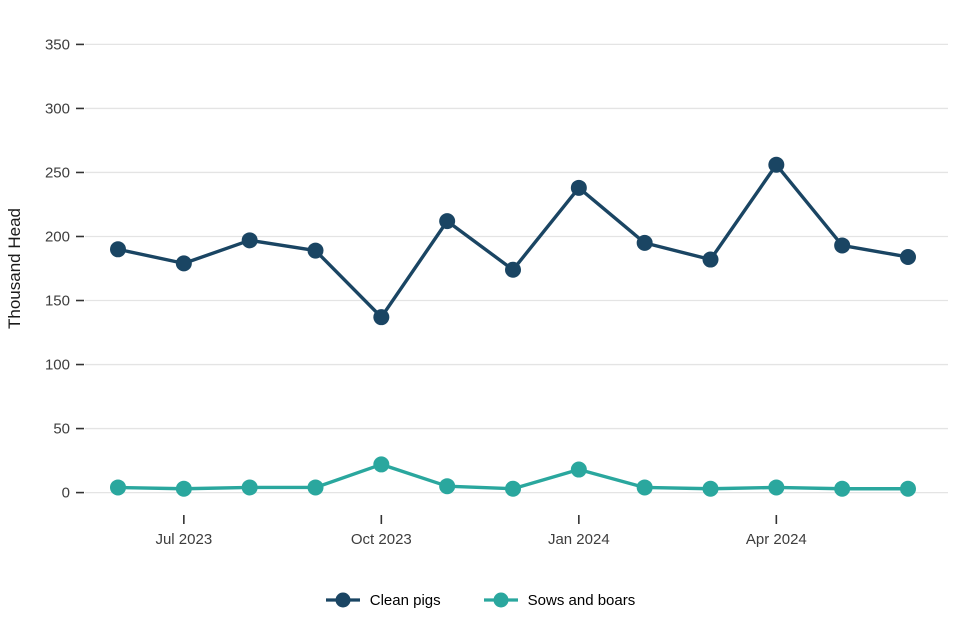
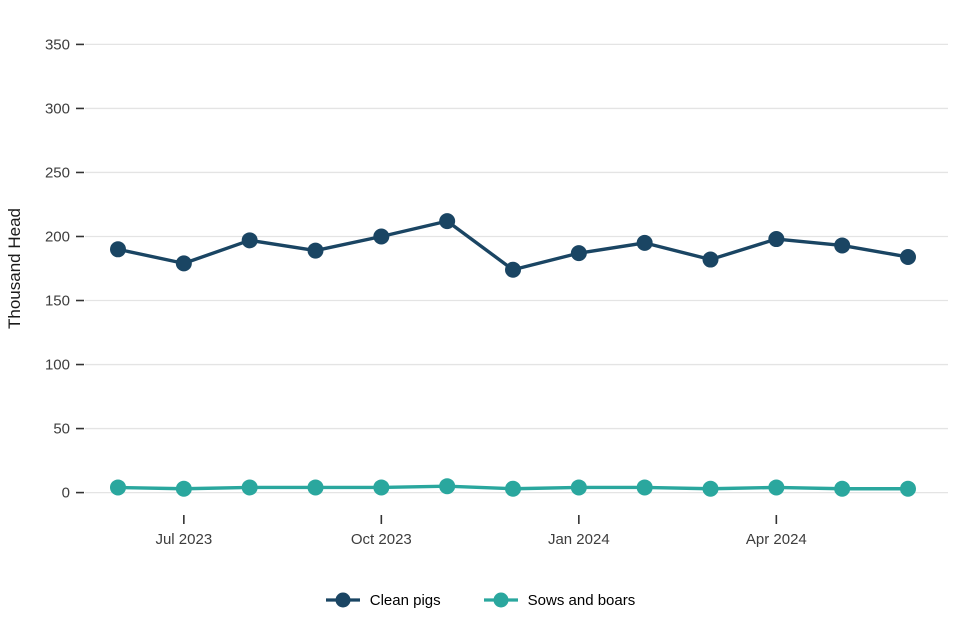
Clean pigs/Oct 2023: 137 -> 200
Sows and boars/Oct 2023: 22 -> 4
Clean pigs/Jan 2024: 238 -> 187
Sows and boars/Jan 2024: 18 -> 4
Clean pigs/Apr 2024: 256 -> 198
